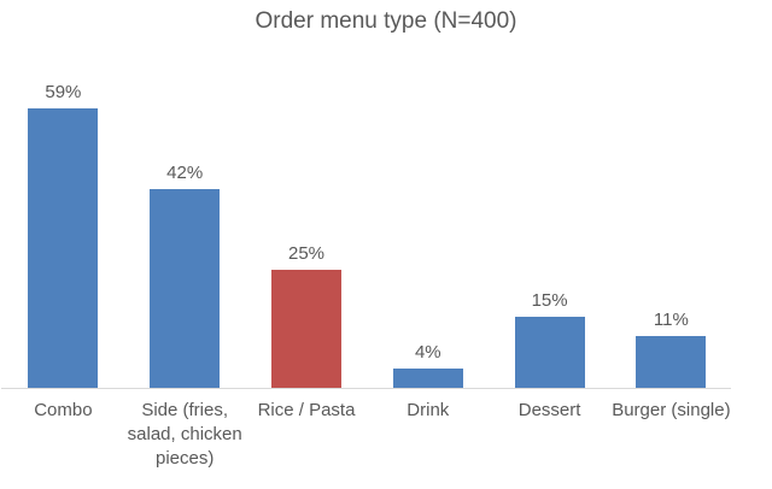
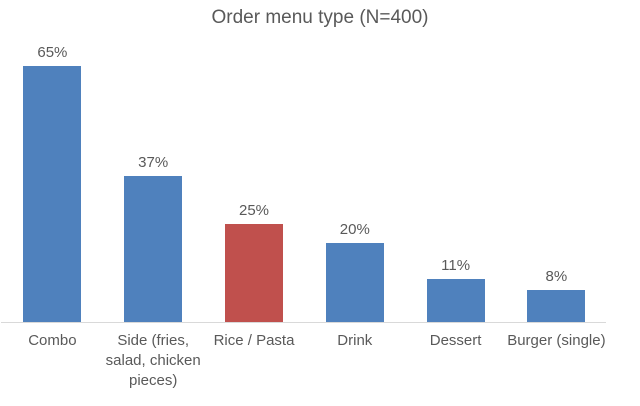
Combo: 59% -> 65%
Side (fries, salad, chicken pieces): 42% -> 37%
Drink: 4% -> 20%
Dessert: 15% -> 11%
Burger (single): 11% -> 8%
